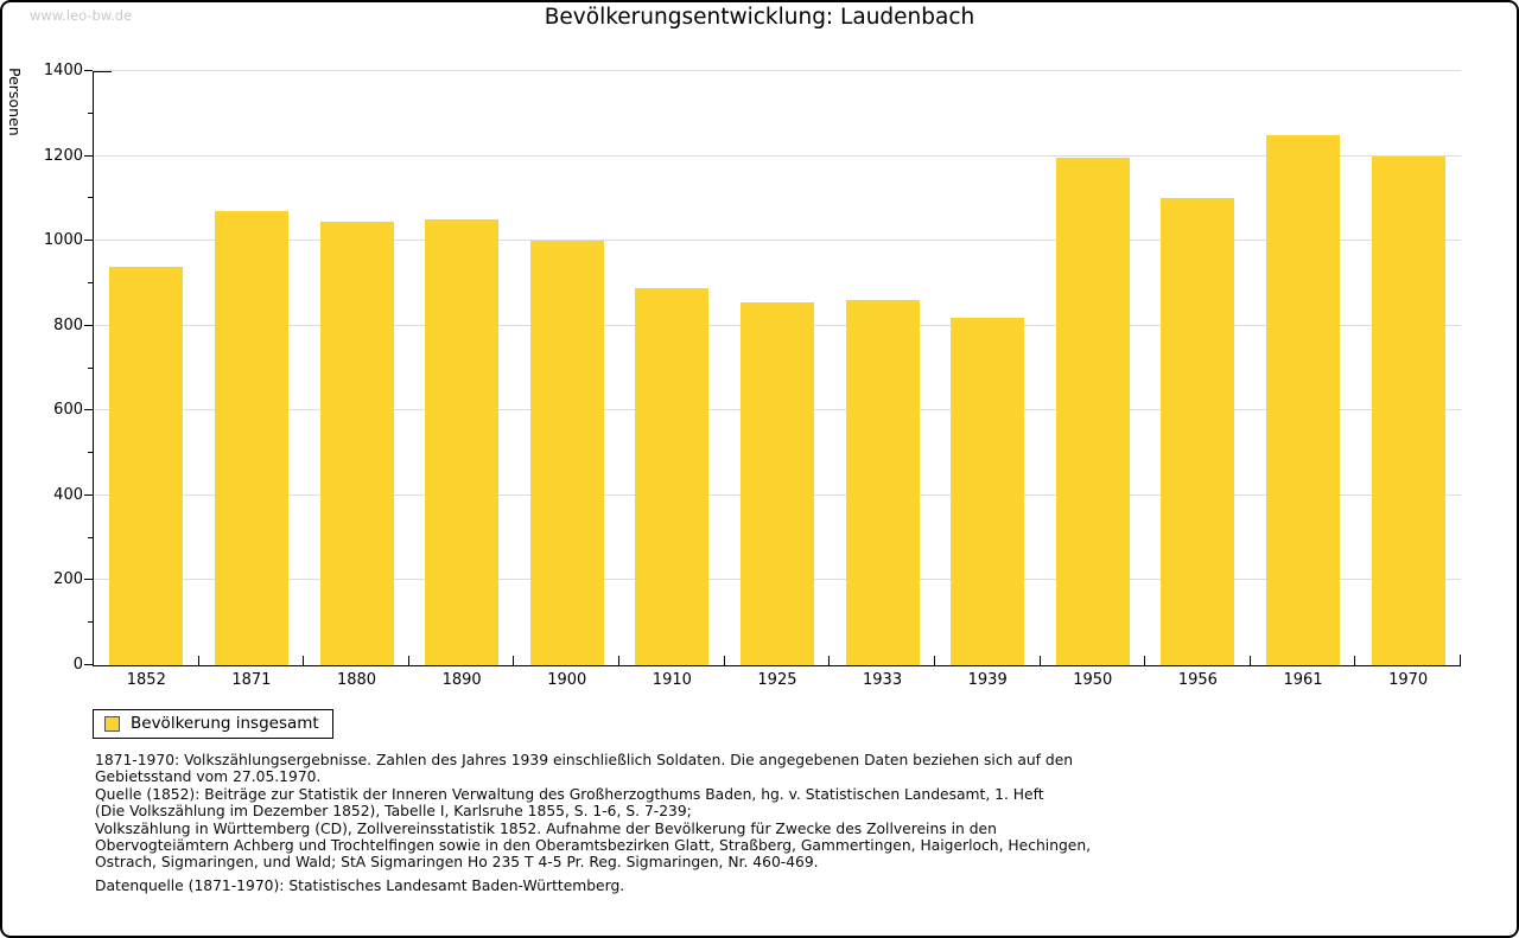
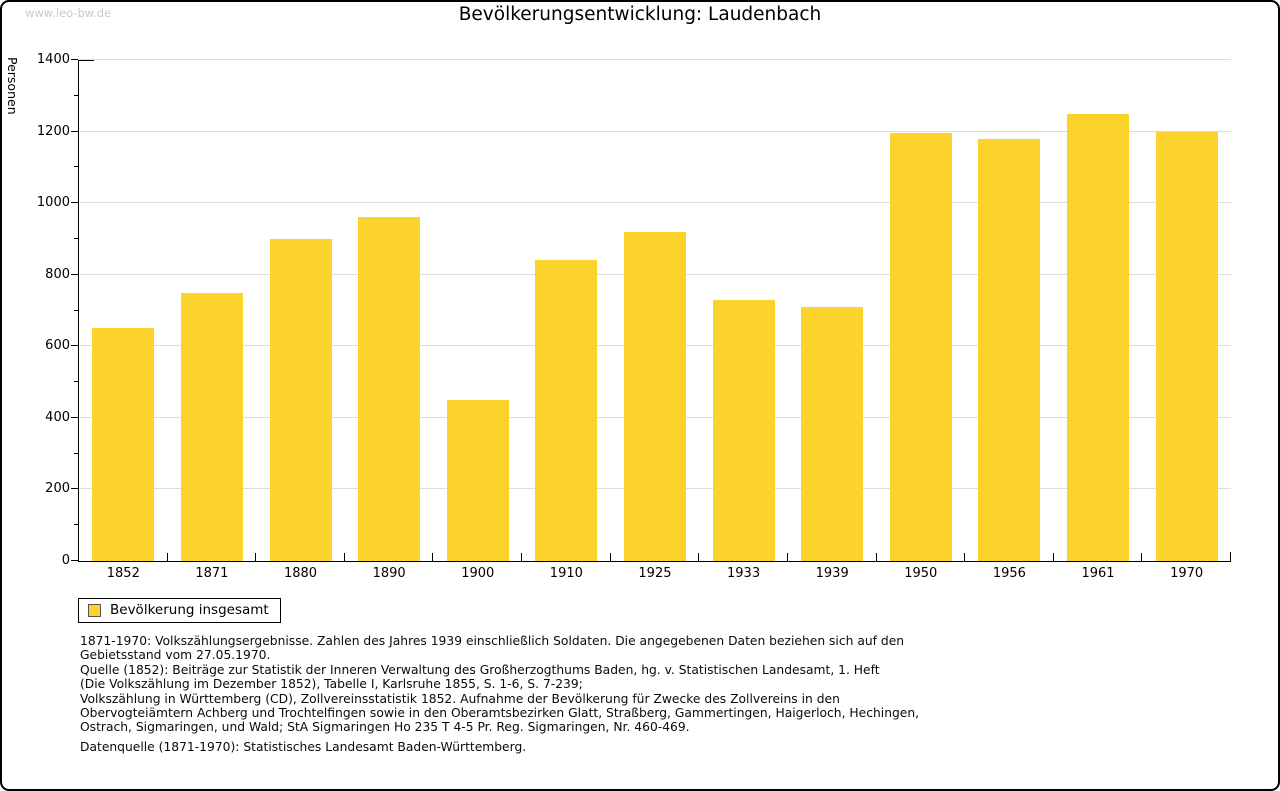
1852: 940 -> 650
1871: 1070 -> 750
1880: 1040 -> 900
1890: 1050 -> 960
1900: 1000 -> 450
1910: 890 -> 840
1925: 860 -> 920
1933: 860 -> 730
1939: 820 -> 710
1956: 1100 -> 1180
